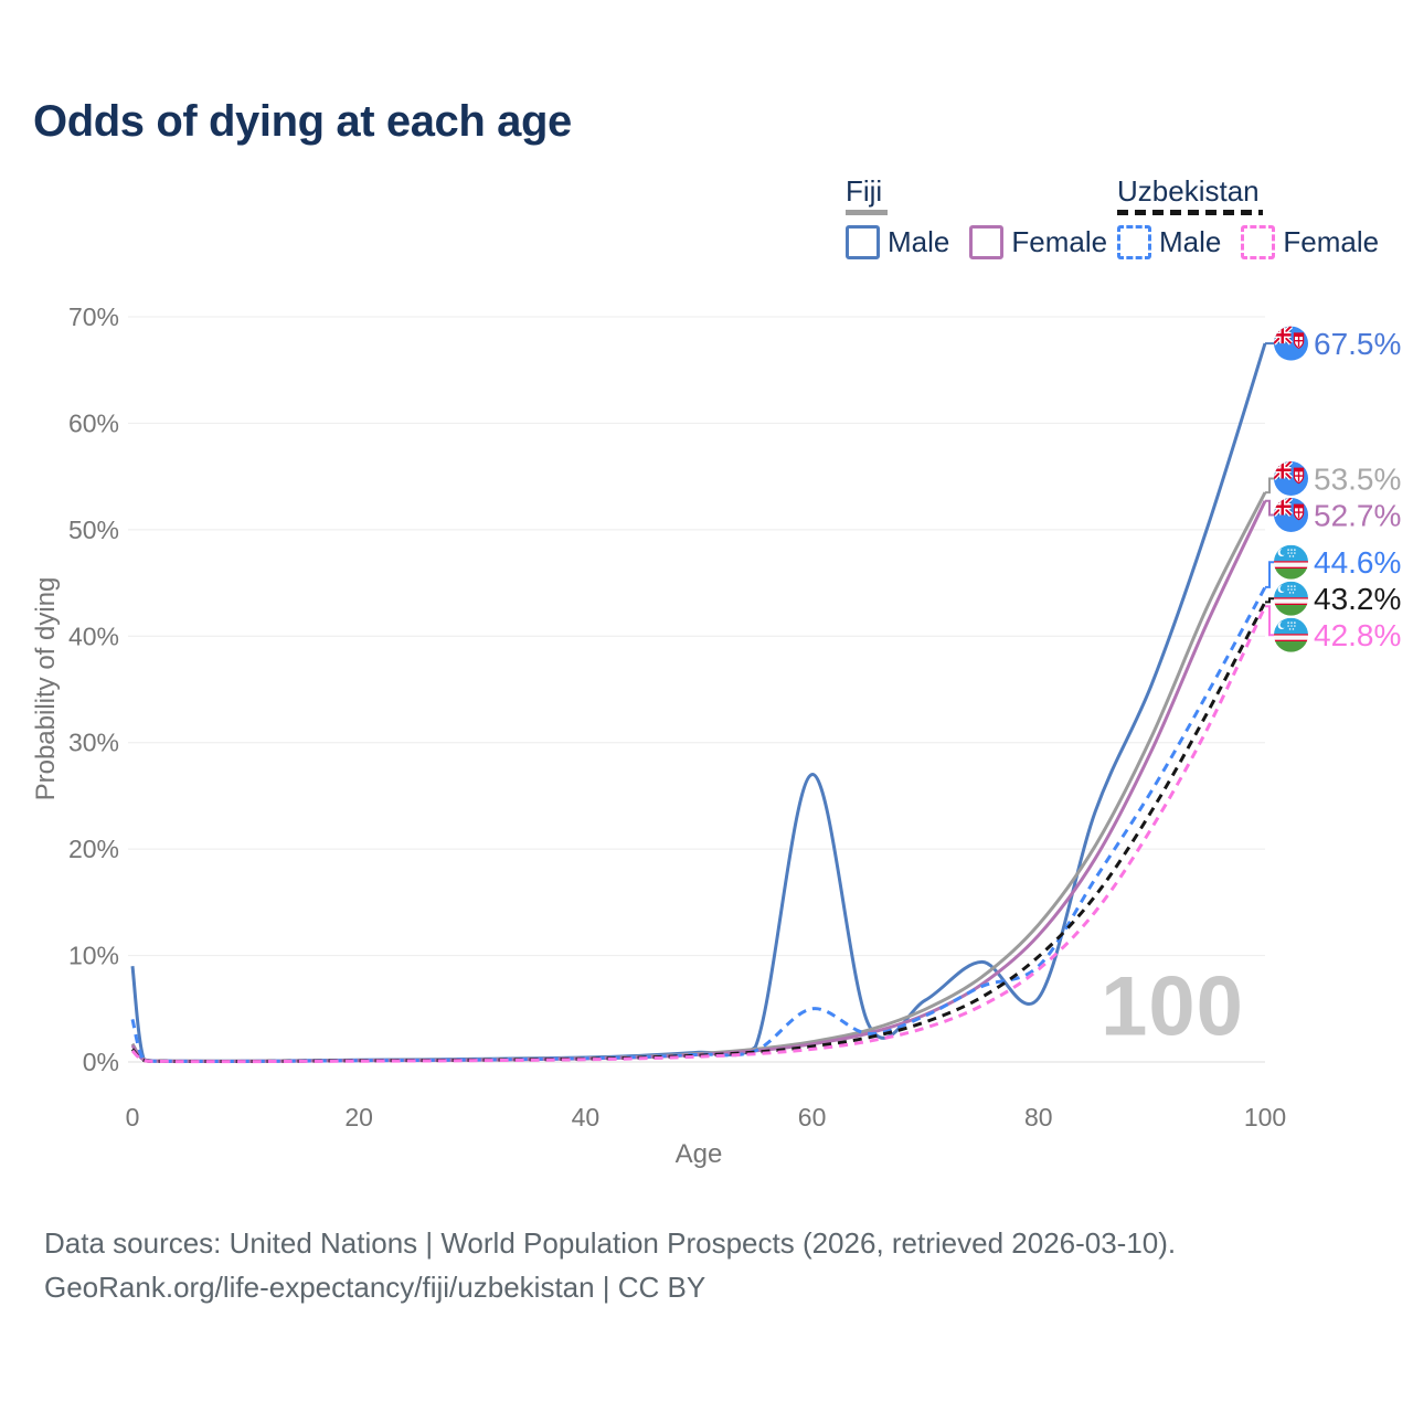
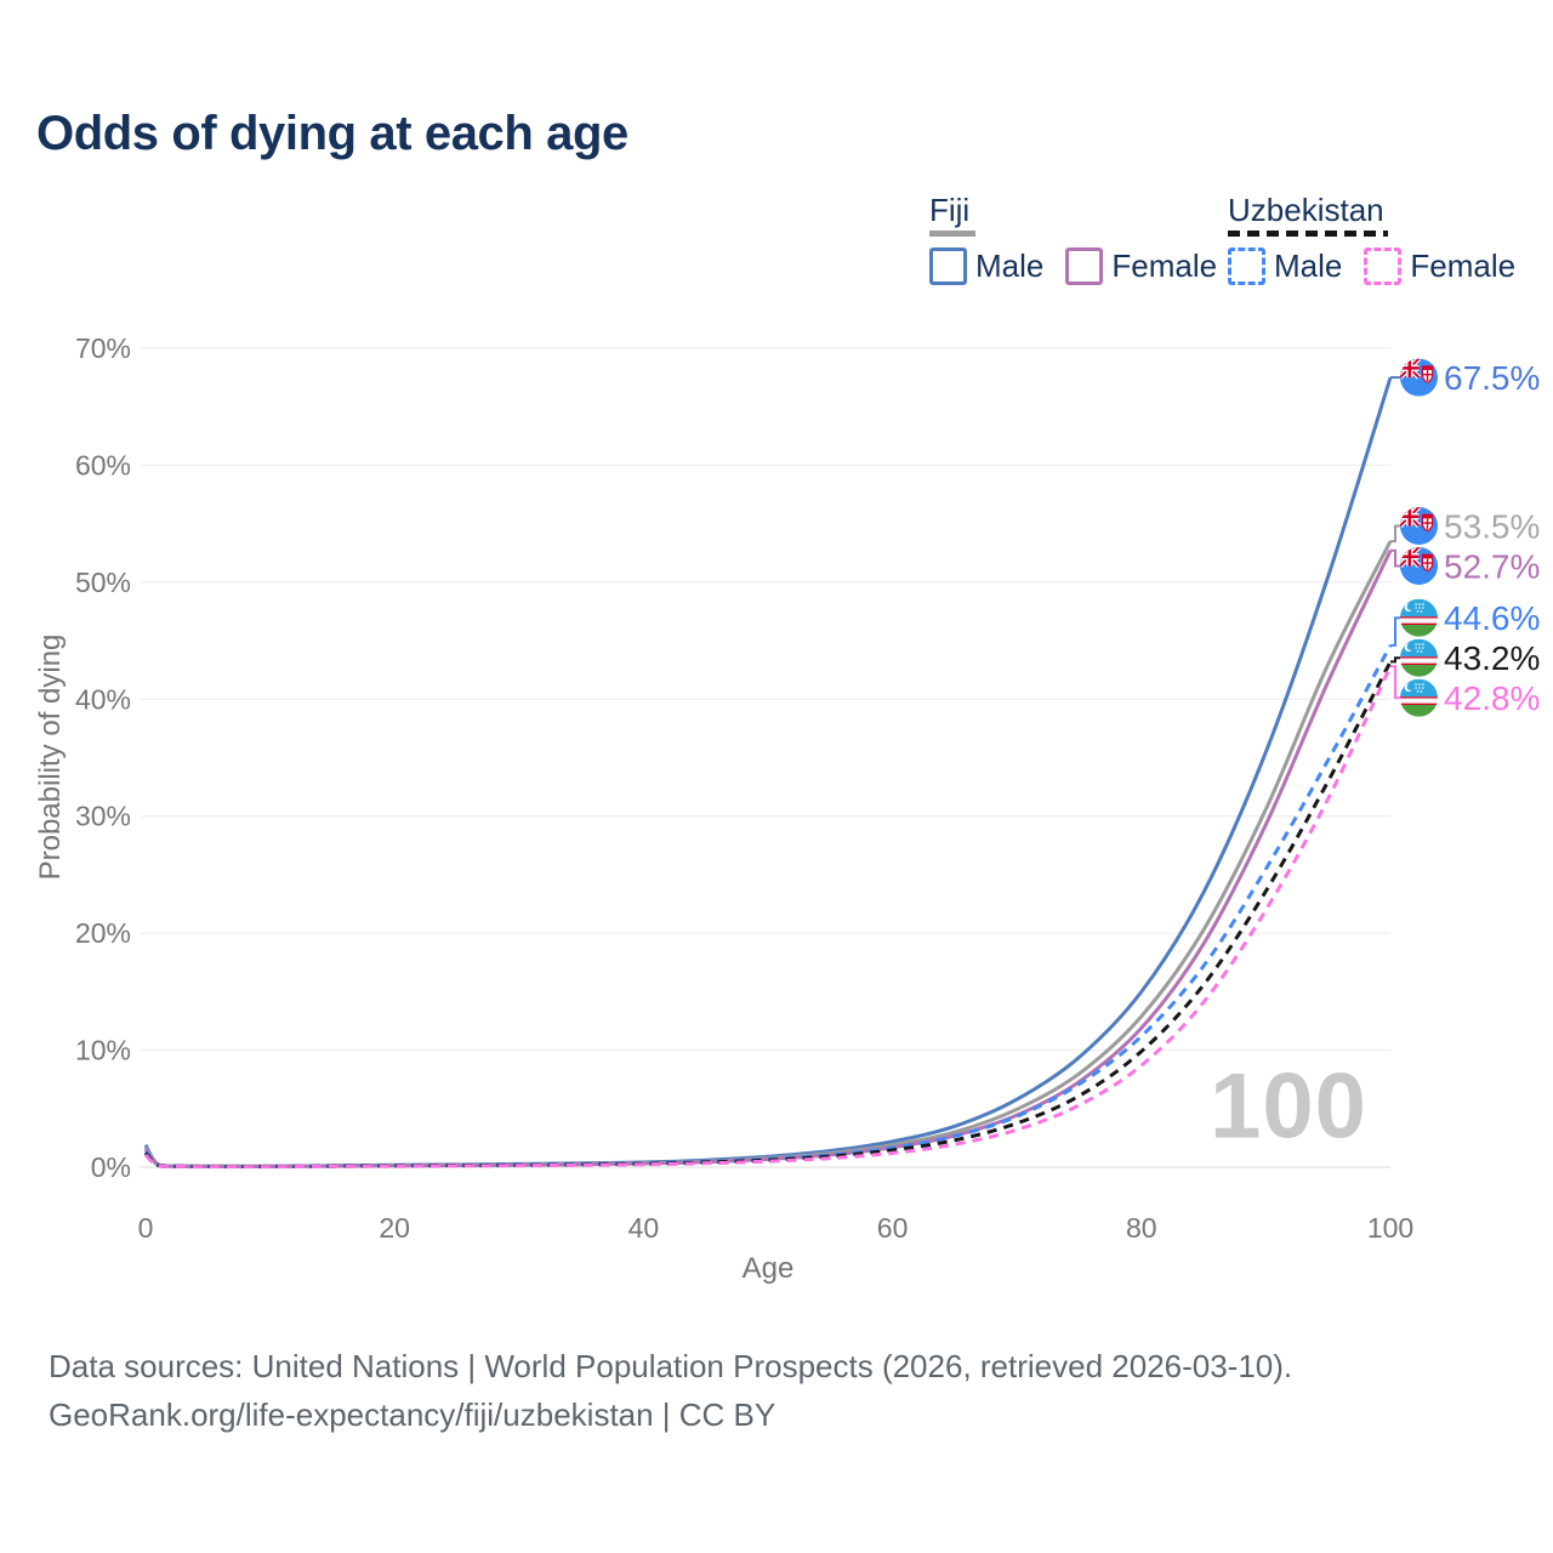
Fiji Male/0: 9% -> 2%
Uzbekistan Male/0: 4% -> 1%
Fiji Male/60: 27% -> 2%
Uzbekistan Male/60: 5% -> 2%
Fiji Male/80: 6% -> 15%
Uzbekistan Male/80: 9% -> 11%
